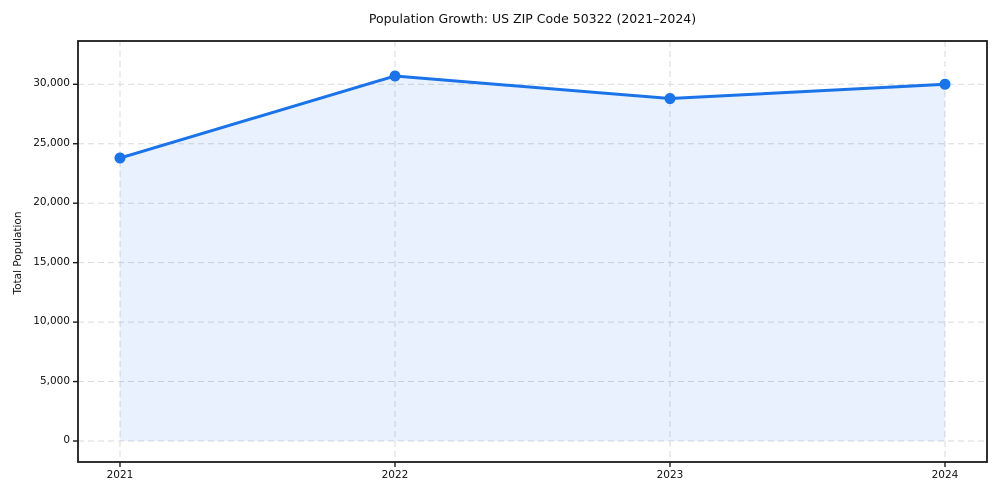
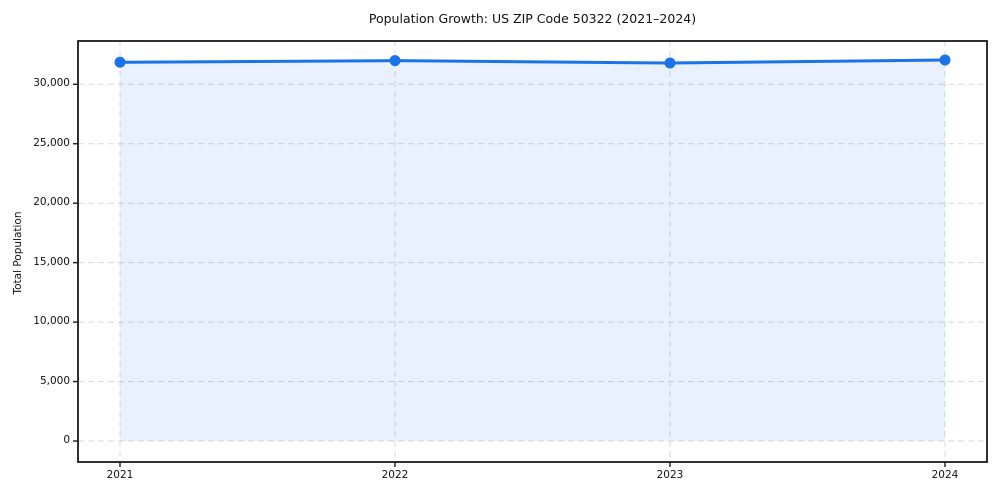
2021: 23800 -> 31800
2022: 30700 -> 32000
2023: 28800 -> 31800
2024: 30000 -> 32000
